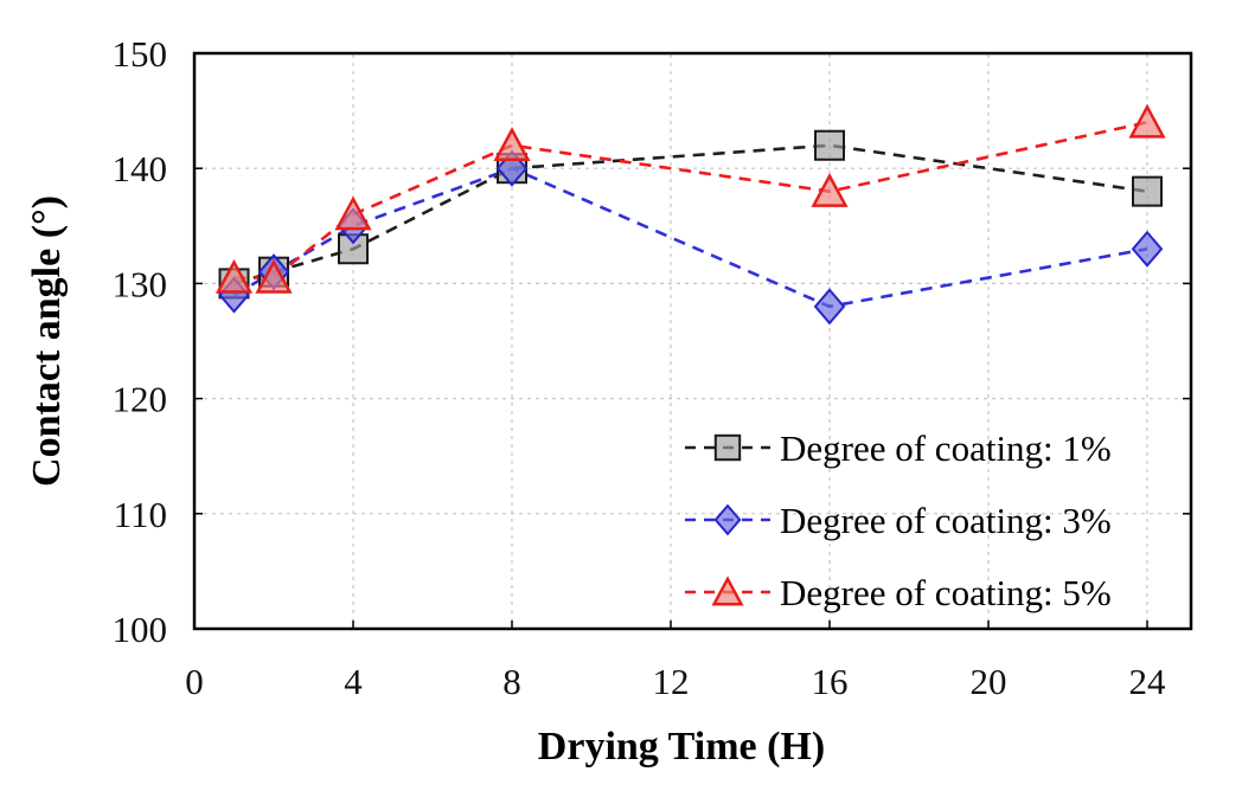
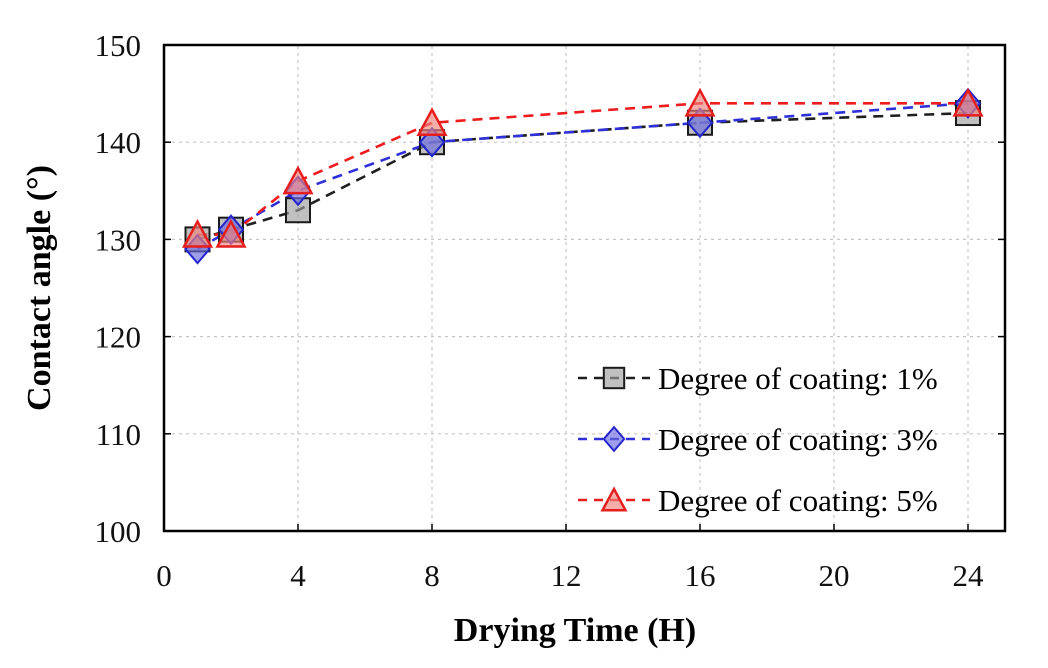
Degree of coating: 3%/16: 128 -> 142
Degree of coating: 5%/16: 138 -> 144
Degree of coating: 1%/24: 138 -> 143
Degree of coating: 3%/24: 133 -> 144
